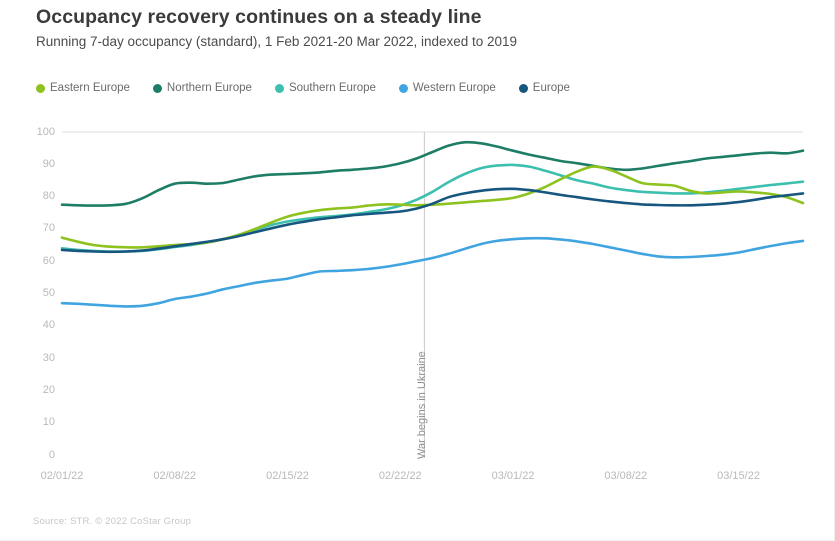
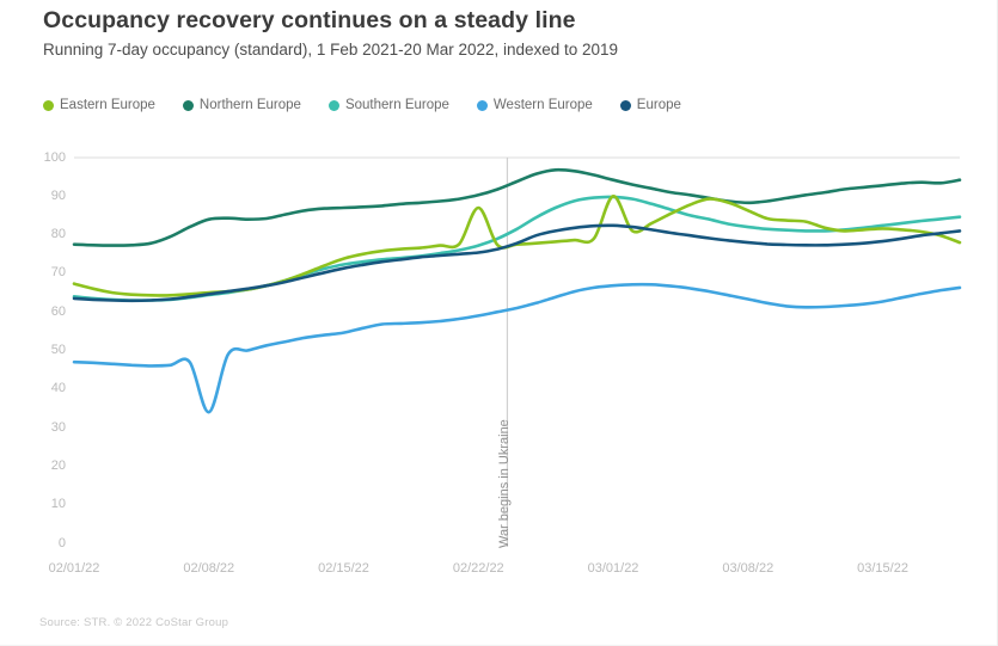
Western Europe/02/08/22: 48 -> 34
Eastern Europe/02/22/22: 78 -> 87
Eastern Europe/03/01/22: 80 -> 90
